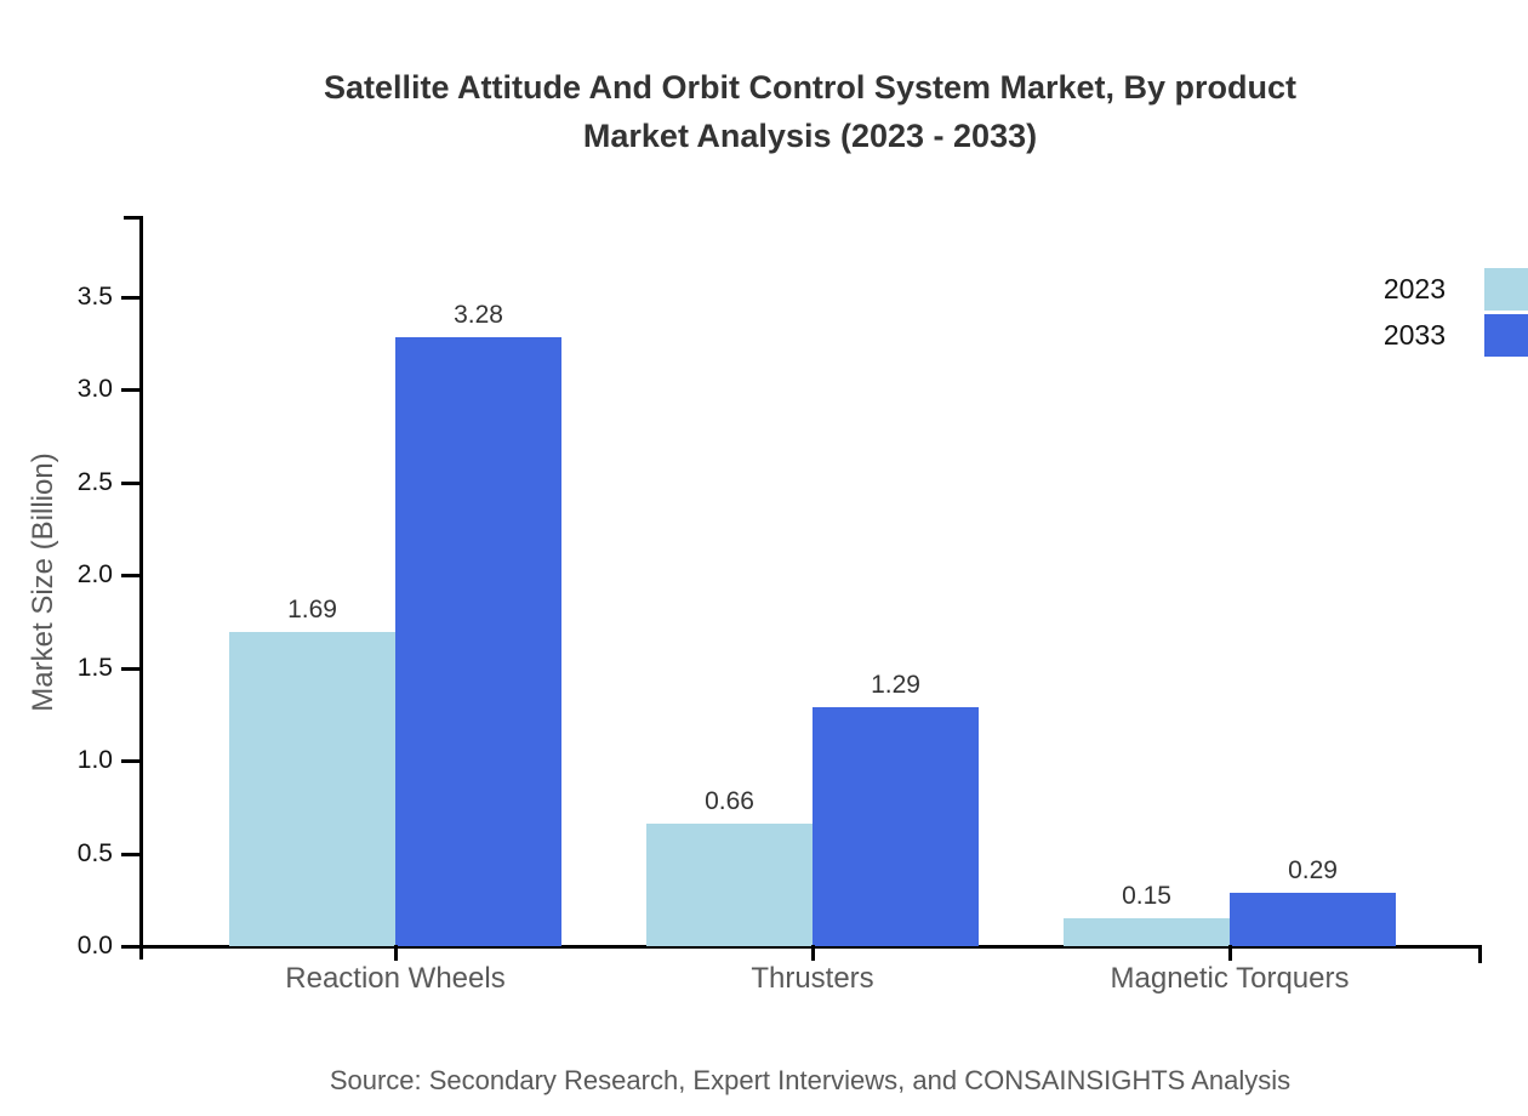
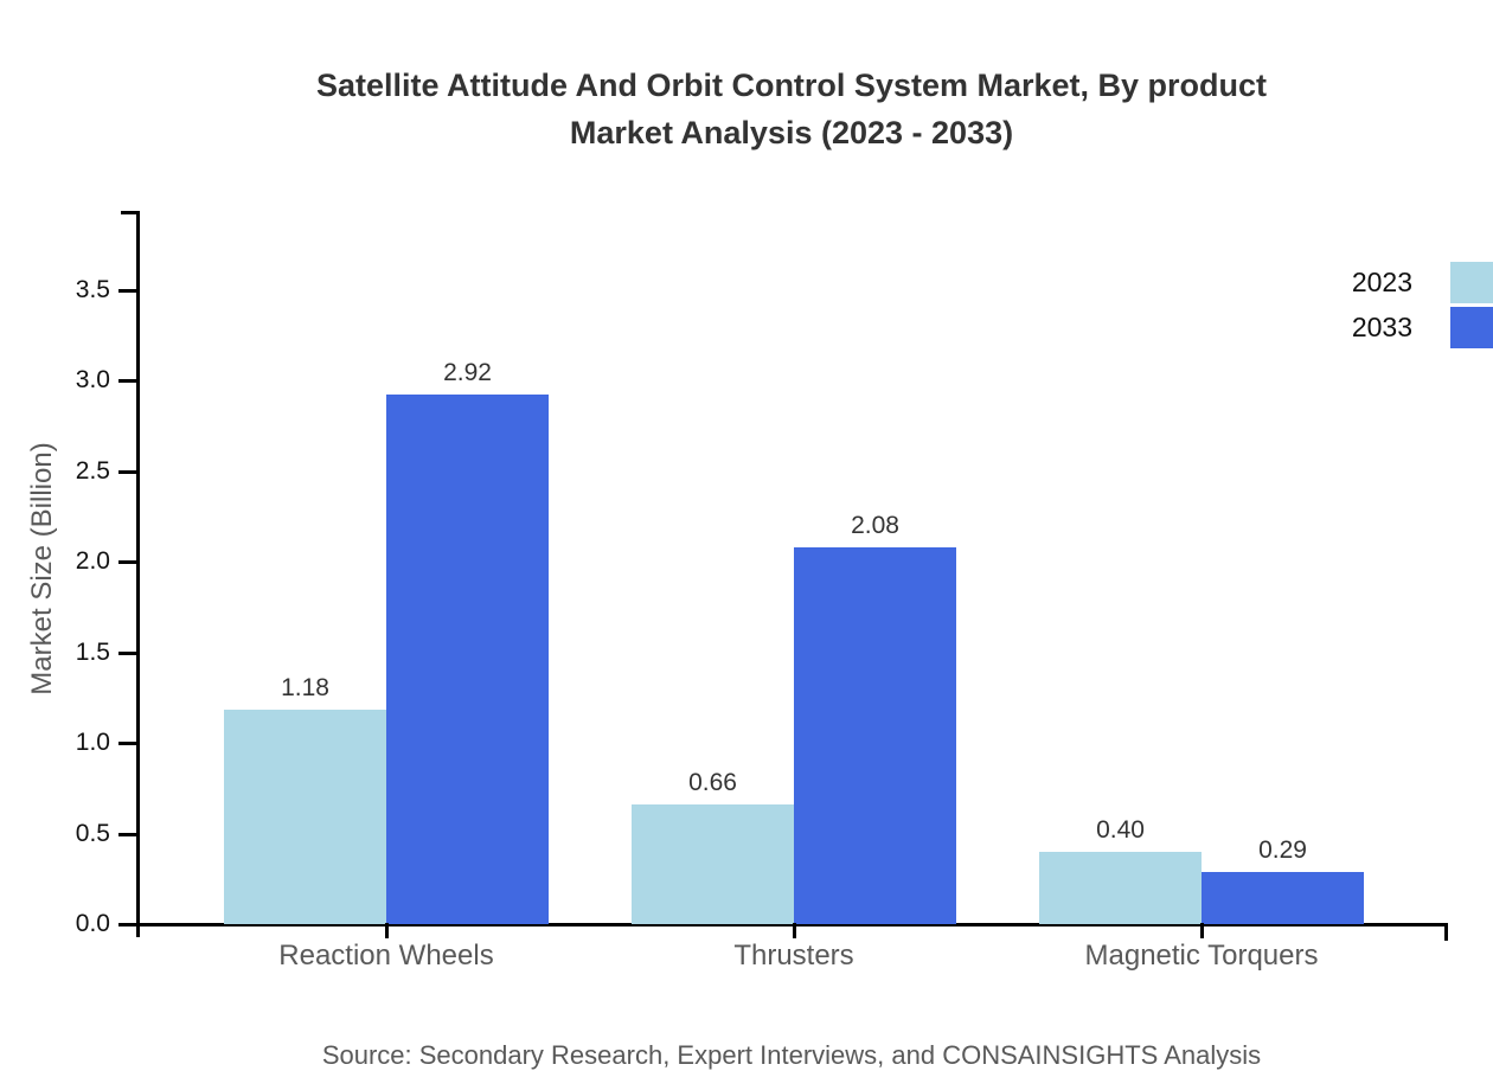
2023/Reaction Wheels: 1.69 -> 1.18
2033/Reaction Wheels: 3.28 -> 2.92
2033/Thrusters: 1.29 -> 2.08
2023/Magnetic Torquers: 0.15 -> 0.40
